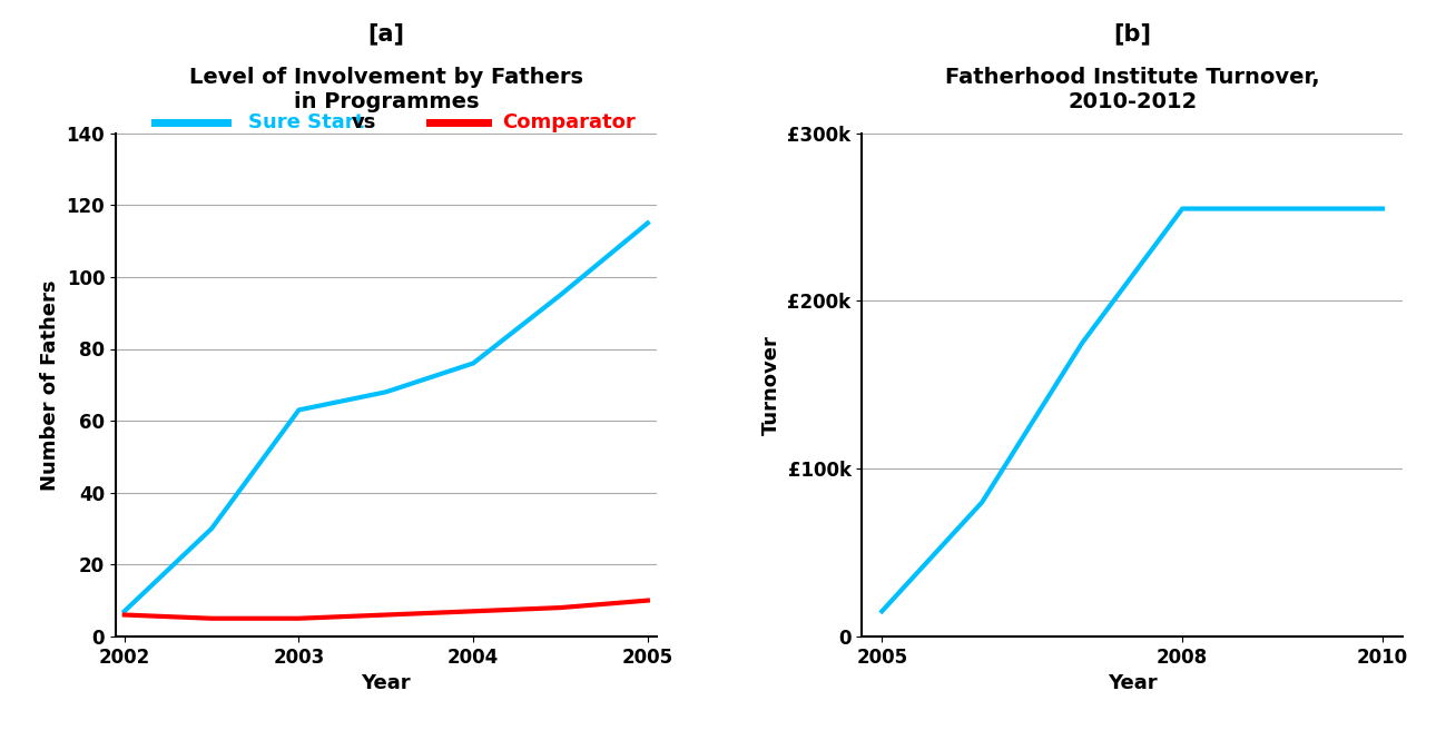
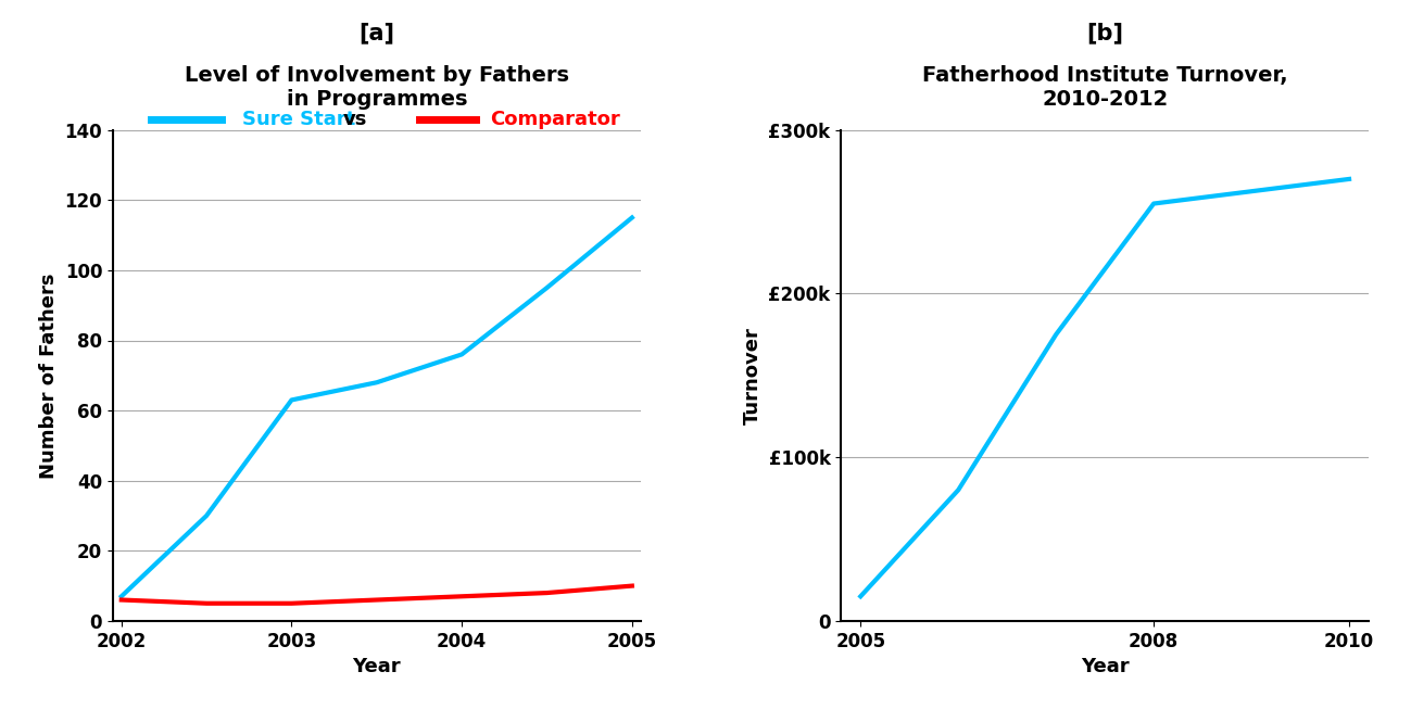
2010: £255k -> £270k
